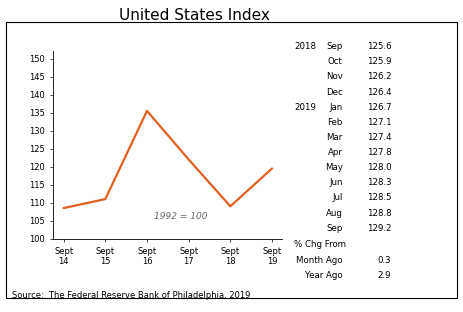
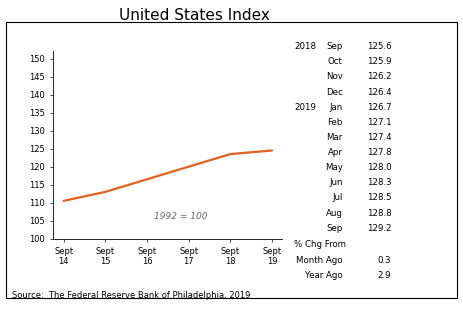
Sept 14: 108.5 -> 110.5
Sept 15: 111.0 -> 113.0
Sept 16: 135.5 -> 116.5
Sept 17: 122.0 -> 120.0
Sept 18: 109.0 -> 123.5
Sept 19: 119.5 -> 124.5
